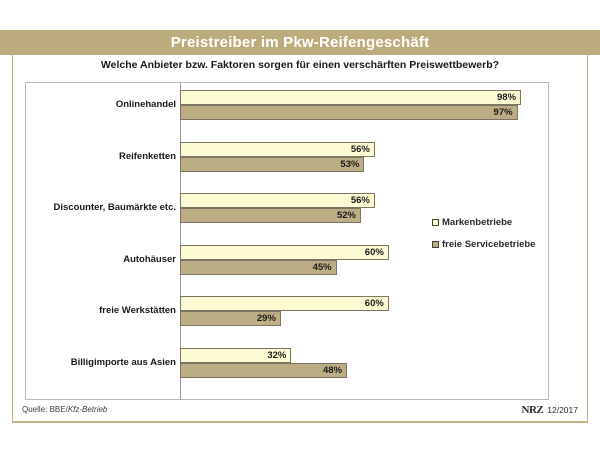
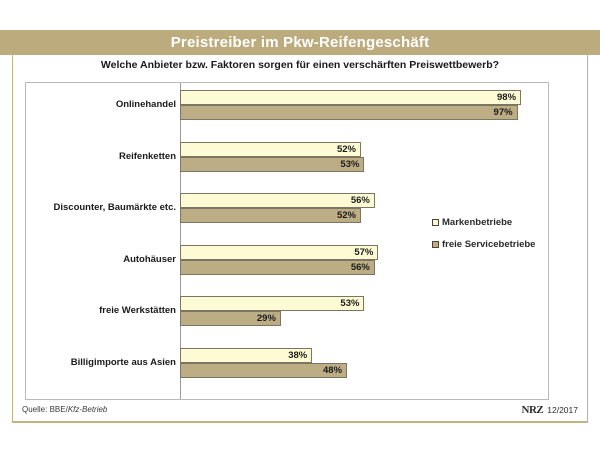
Markenbetriebe/Reifenketten: 56% -> 52%
Markenbetriebe/Autohäuser: 60% -> 57%
freie Servicebetriebe/Autohäuser: 45% -> 56%
Markenbetriebe/freie Werkstätten: 60% -> 53%
Markenbetriebe/Billigimporte aus Asien: 32% -> 38%
